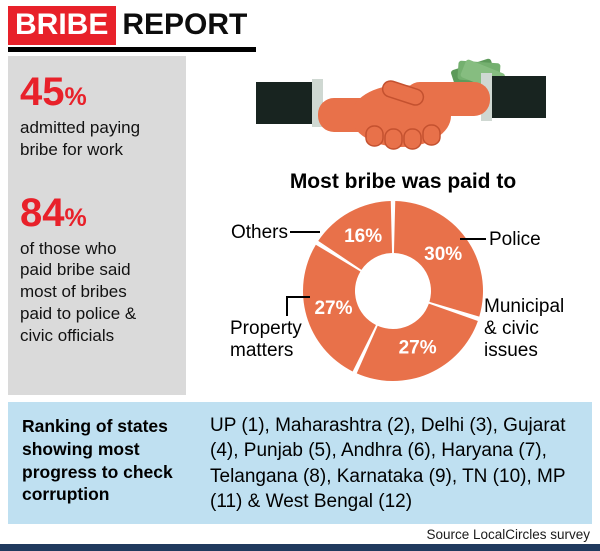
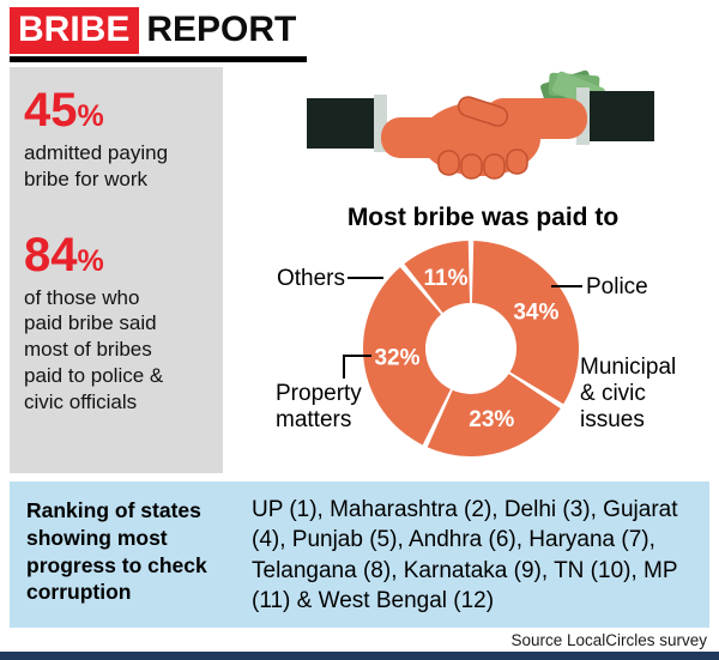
Police: 30% -> 34%
Municipal & civic issues: 27% -> 23%
Property matters: 27% -> 32%
Others: 16% -> 11%
